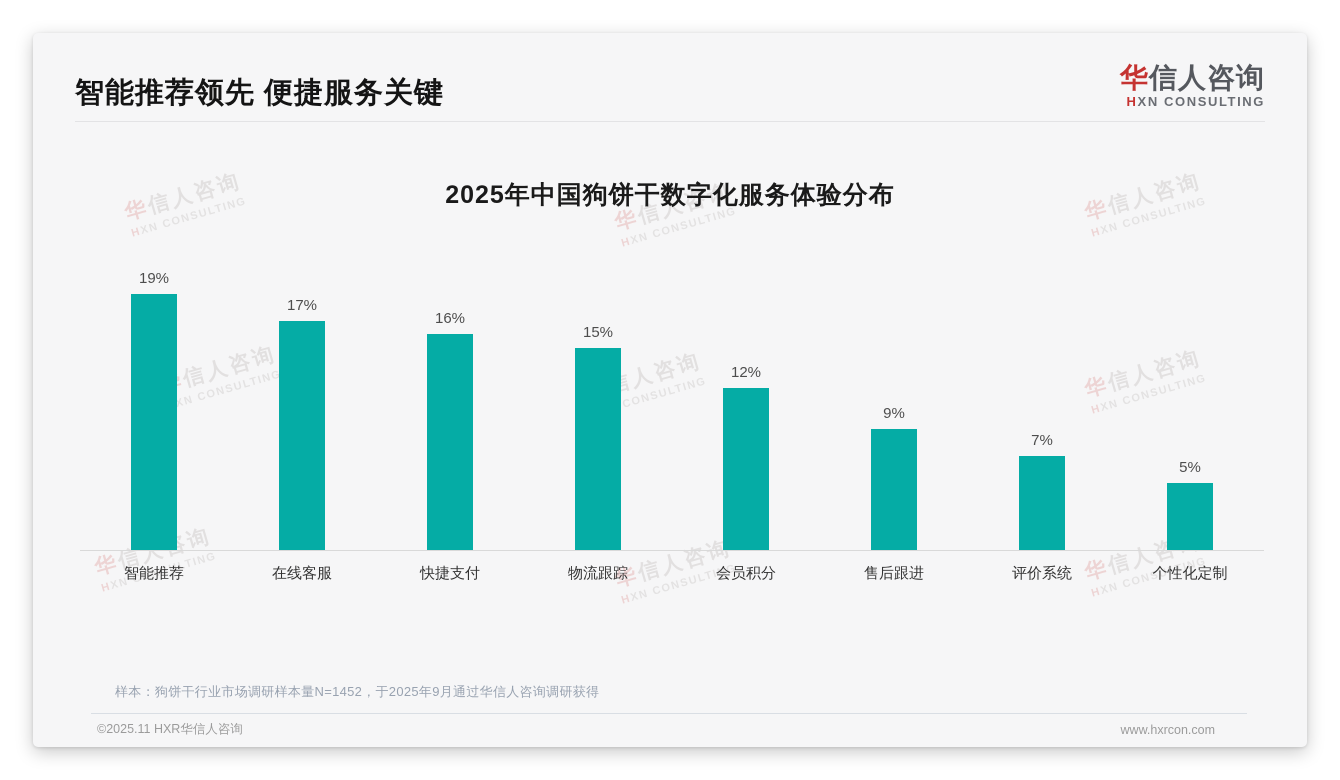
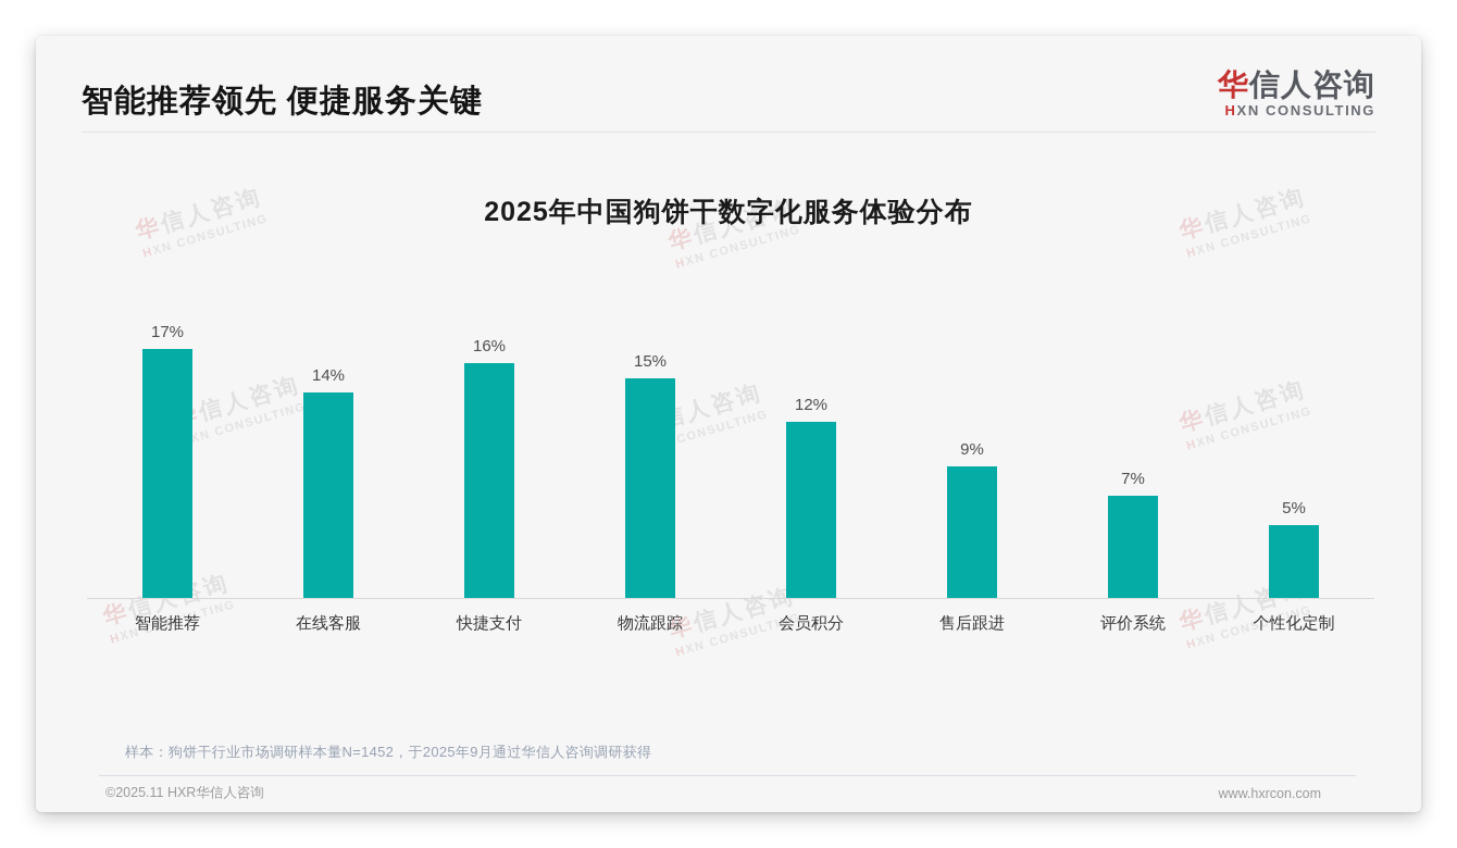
智能推荐: 19% -> 17%
在线客服: 17% -> 14%
